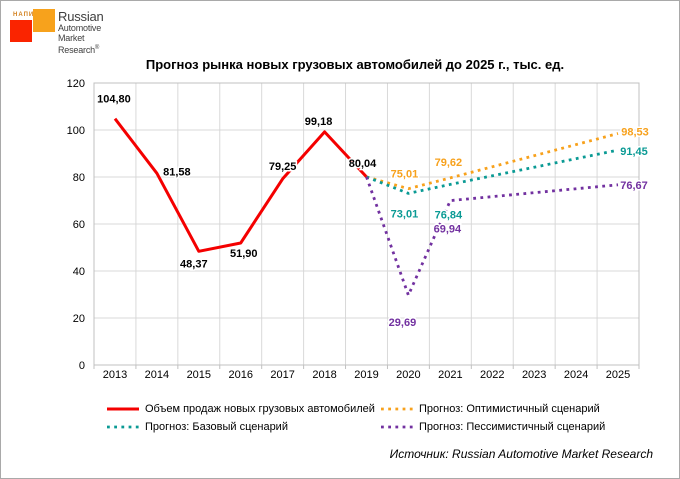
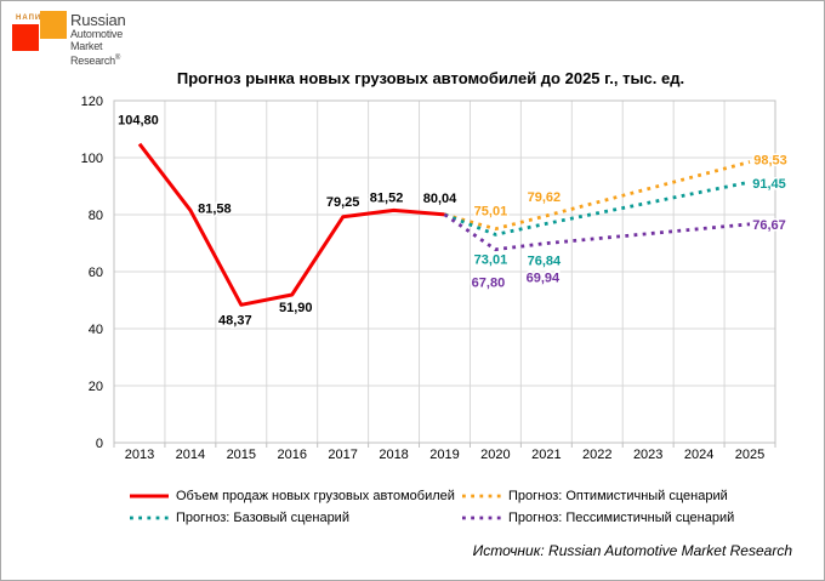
Объем продаж новых грузовых автомобилей/2018: 99,18 -> 81,52
Прогноз: Пессимистичный сценарий/2020: 29,69 -> 67,80
